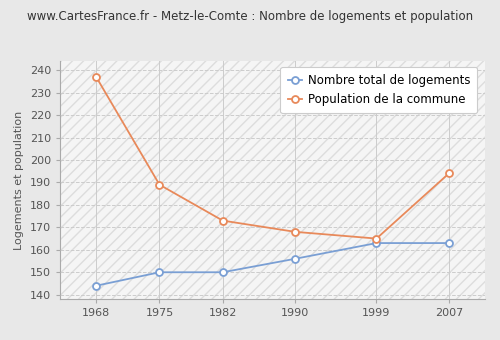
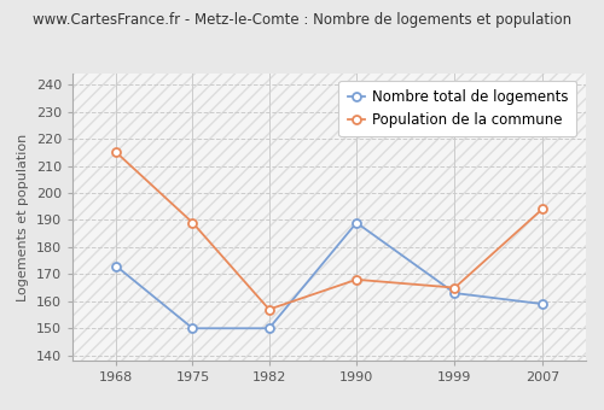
Nombre total de logements/1968: 144 -> 173
Population de la commune/1968: 237 -> 215
Population de la commune/1982: 173 -> 157
Nombre total de logements/1990: 156 -> 189
Nombre total de logements/2007: 163 -> 159
